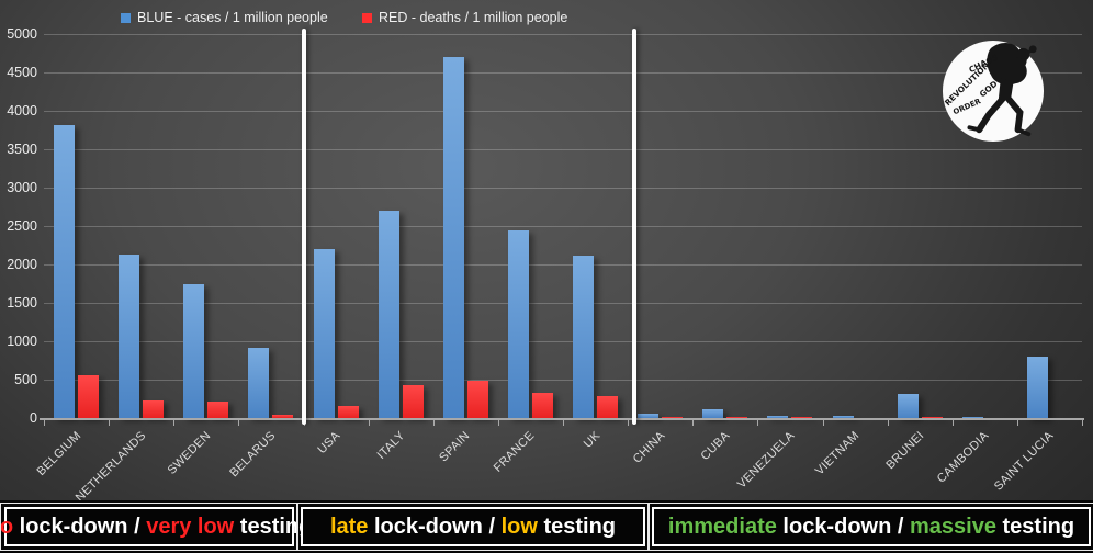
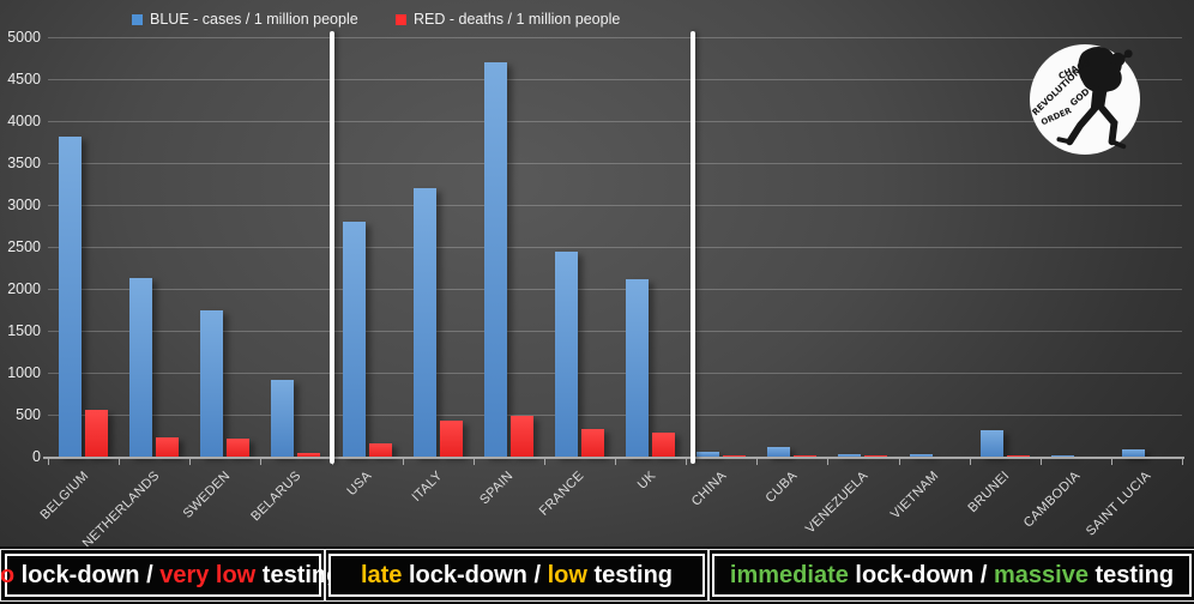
BLUE - cases / 1 million people/USA: 2200 -> 2800
BLUE - cases / 1 million people/ITALY: 2700 -> 3200
BLUE - cases / 1 million people/SAINT LUCIA: 800 -> 100
